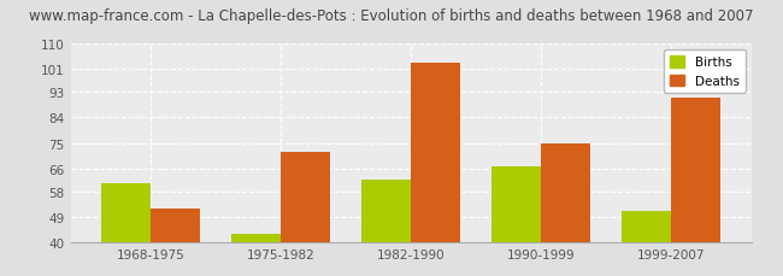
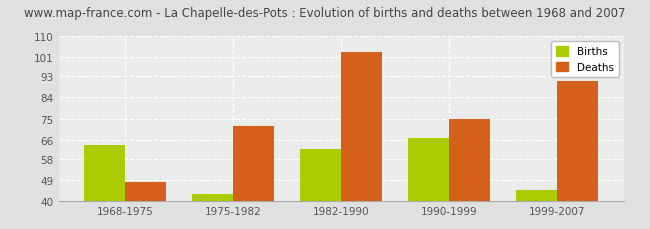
Births/1968-1975: 61 -> 64
Deaths/1968-1975: 52 -> 48
Births/1999-2007: 51 -> 45
